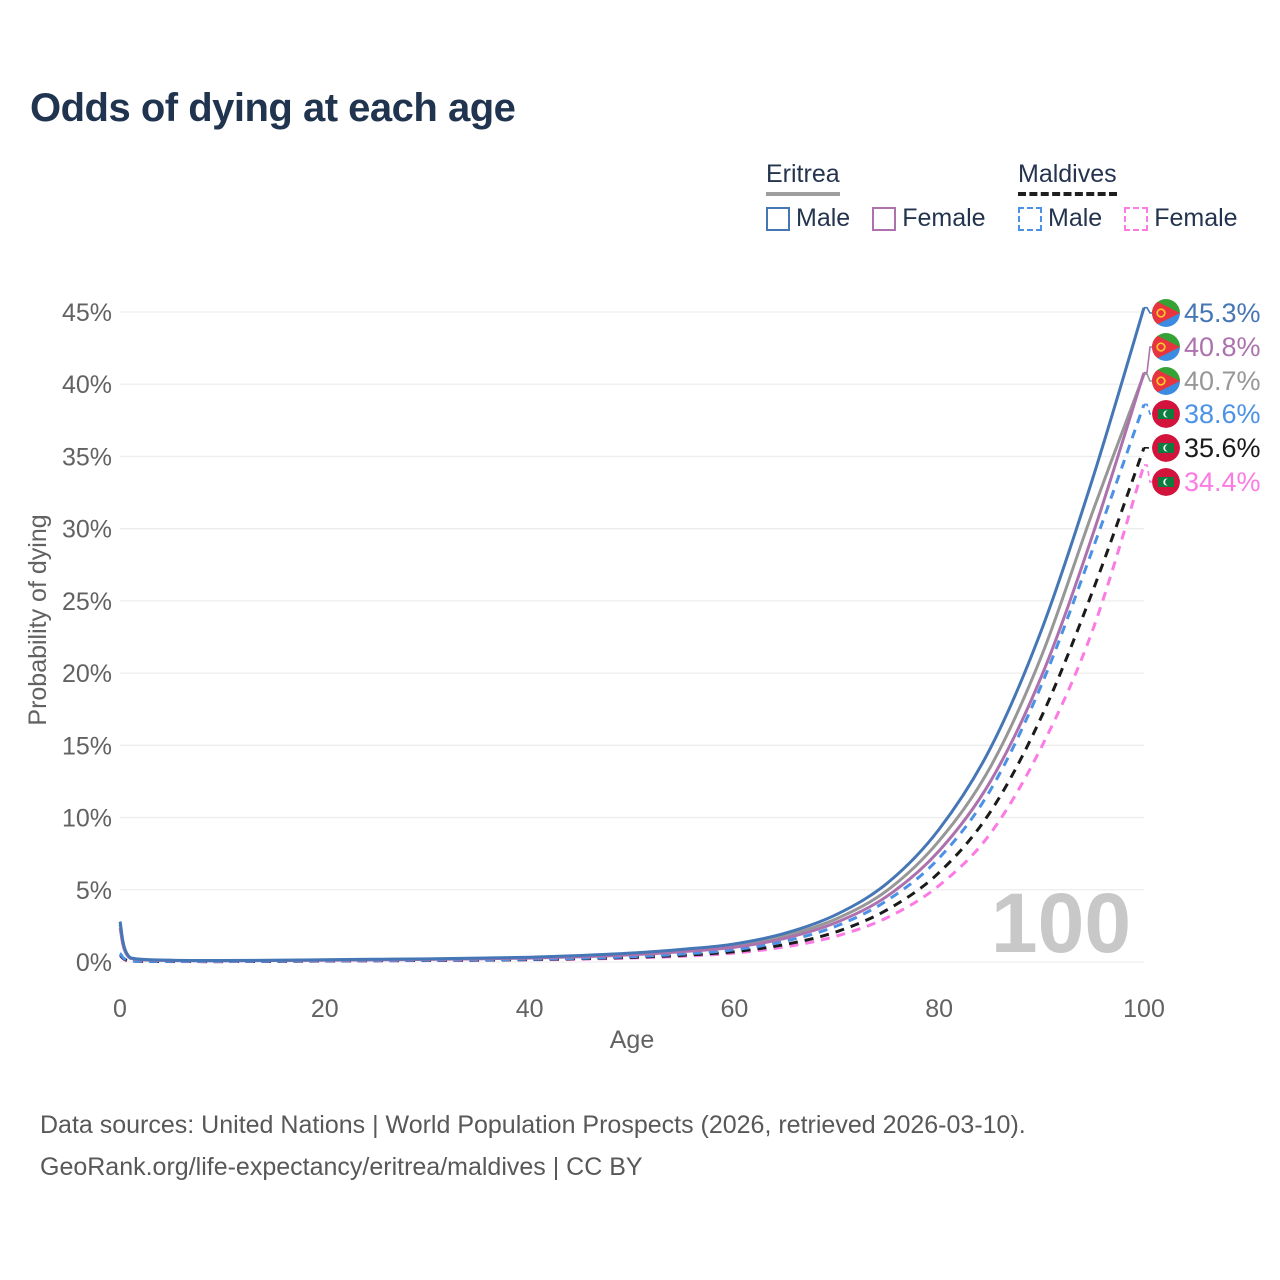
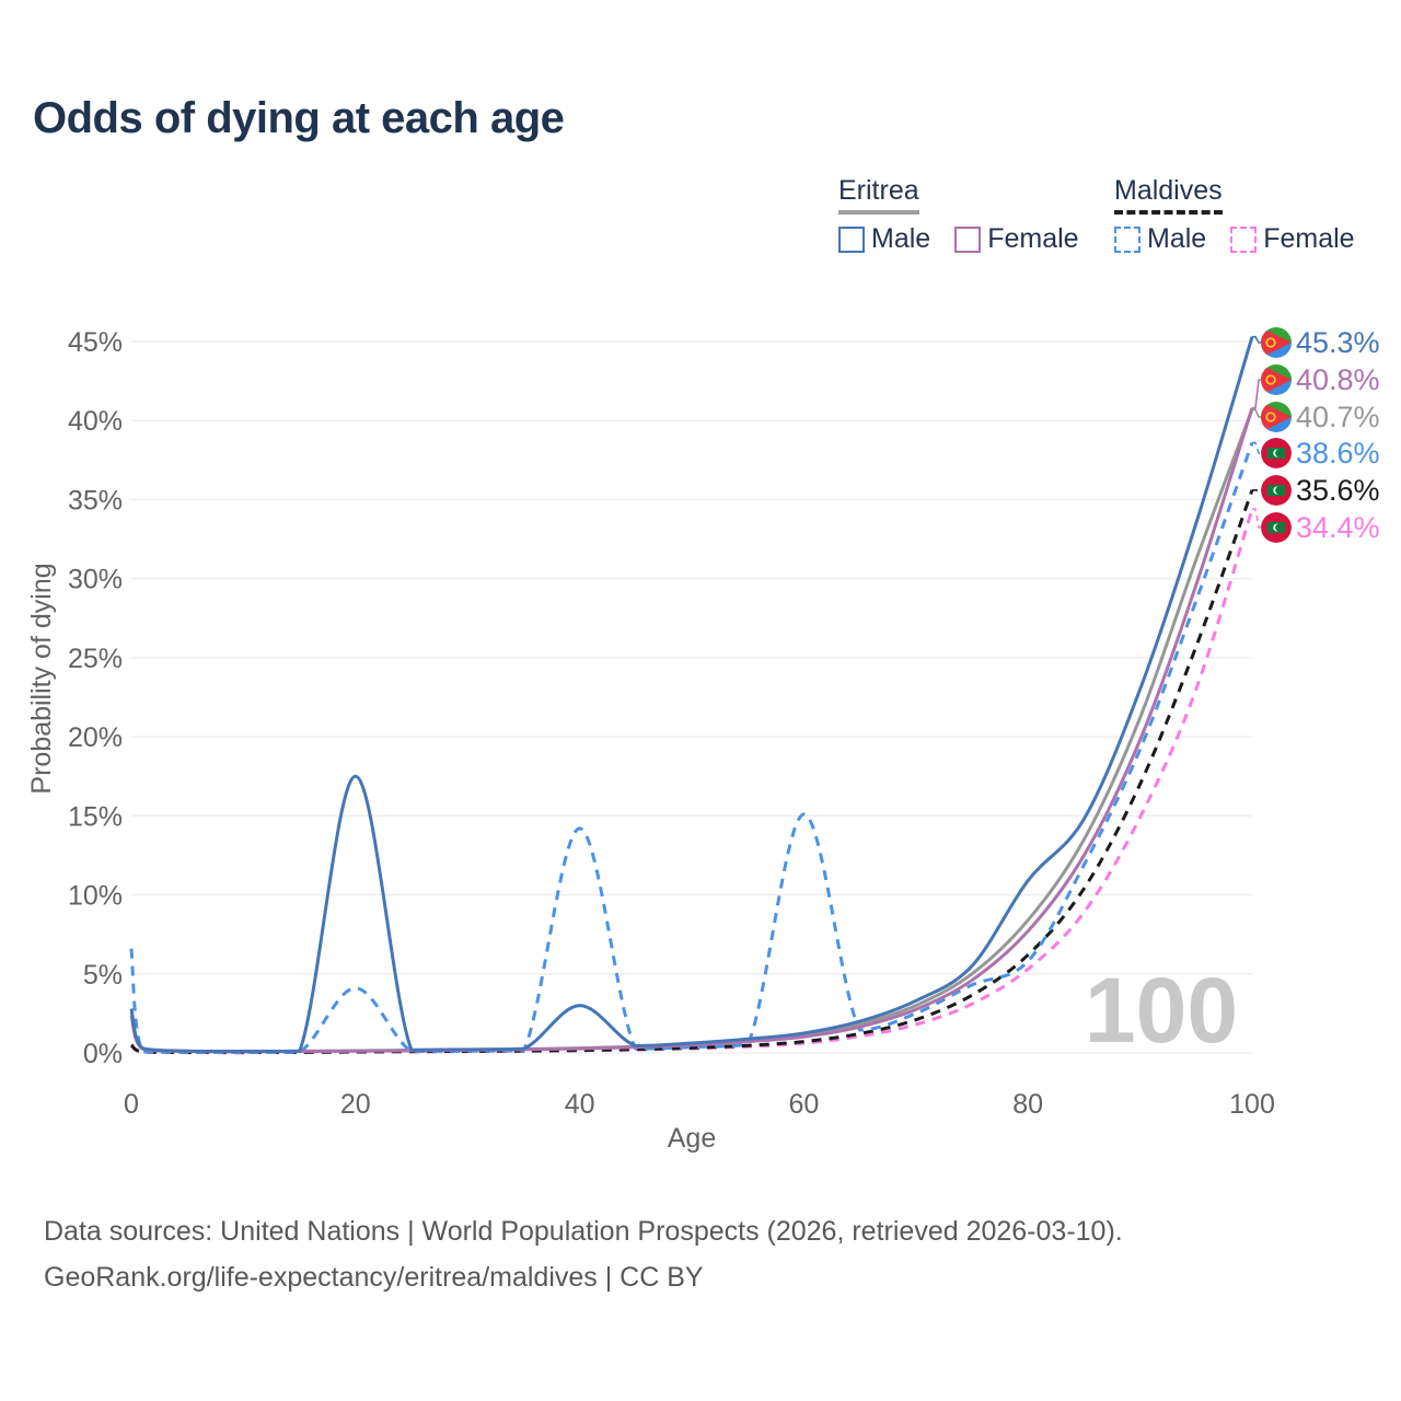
Maldives Male/0: 0.6% -> 6.6%
Eritrea Male/20: 0.2% -> 17.5%
Maldives Male/20: 0.1% -> 4.1%
Eritrea Male/40: 0.3% -> 3.0%
Maldives Male/40: 0.2% -> 14.2%
Maldives Male/60: 0.8% -> 15.1%
Eritrea Male/80: 9.2% -> 10.9%
Maldives Male/80: 7.2% -> 5.8%
